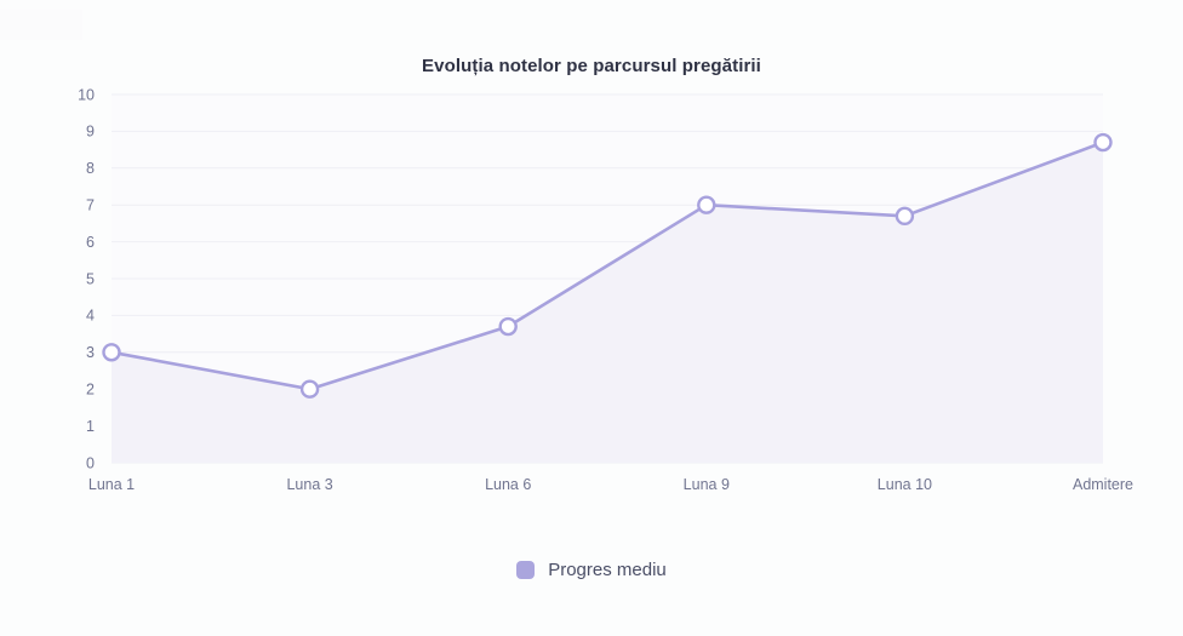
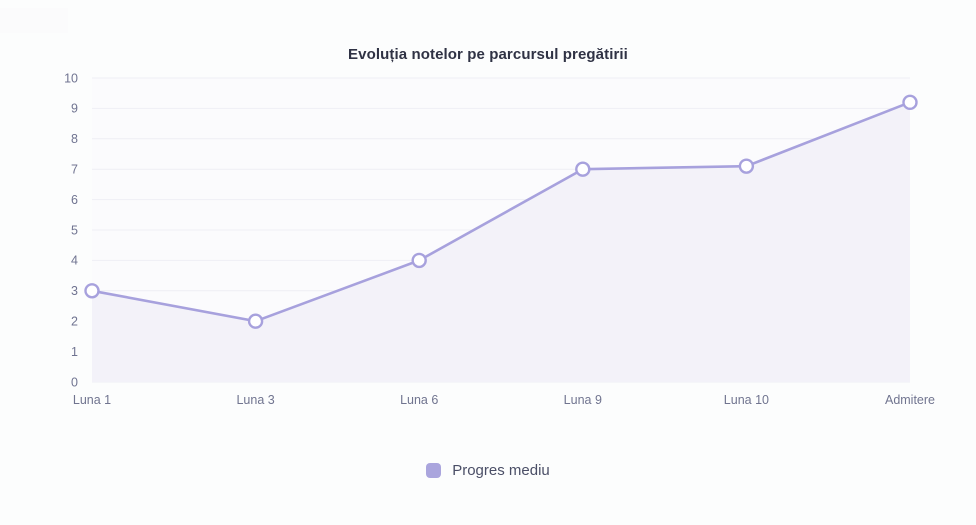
Luna 6: 3.7 -> 4.0
Luna 10: 6.7 -> 7.1
Admitere: 8.7 -> 9.2
